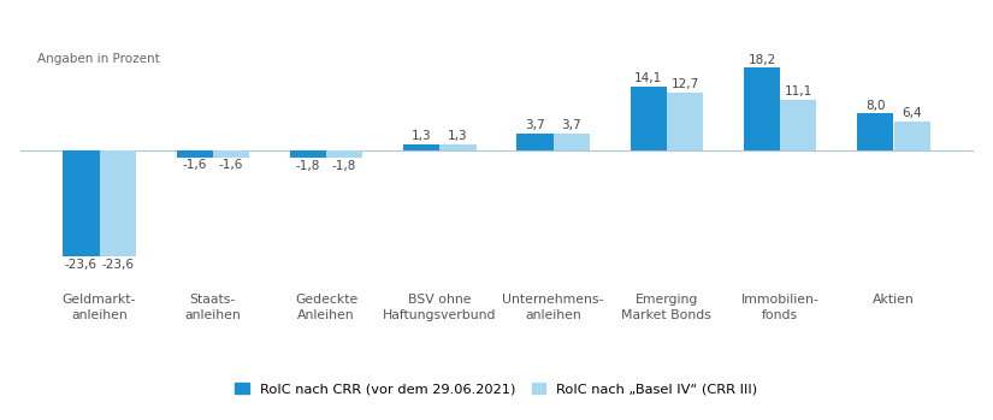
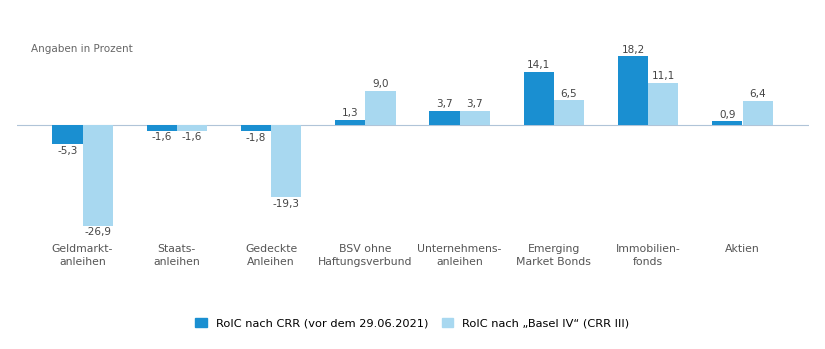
RoIC nach CRR (vor dem 29.06.2021)/Geldmarkt- anleihen: -23,6 -> -5,3
RoIC nach „Basel IV“ (CRR III)/Geldmarkt- anleihen: -23,6 -> -26,9
RoIC nach „Basel IV“ (CRR III)/Gedeckte Anleihen: -1,8 -> -19,3
RoIC nach „Basel IV“ (CRR III)/BSV ohne Haftungsverbund: 1,3 -> 9,0
RoIC nach „Basel IV“ (CRR III)/Emerging Market Bonds: 12,7 -> 6,5
RoIC nach CRR (vor dem 29.06.2021)/Aktien: 8,0 -> 0,9
